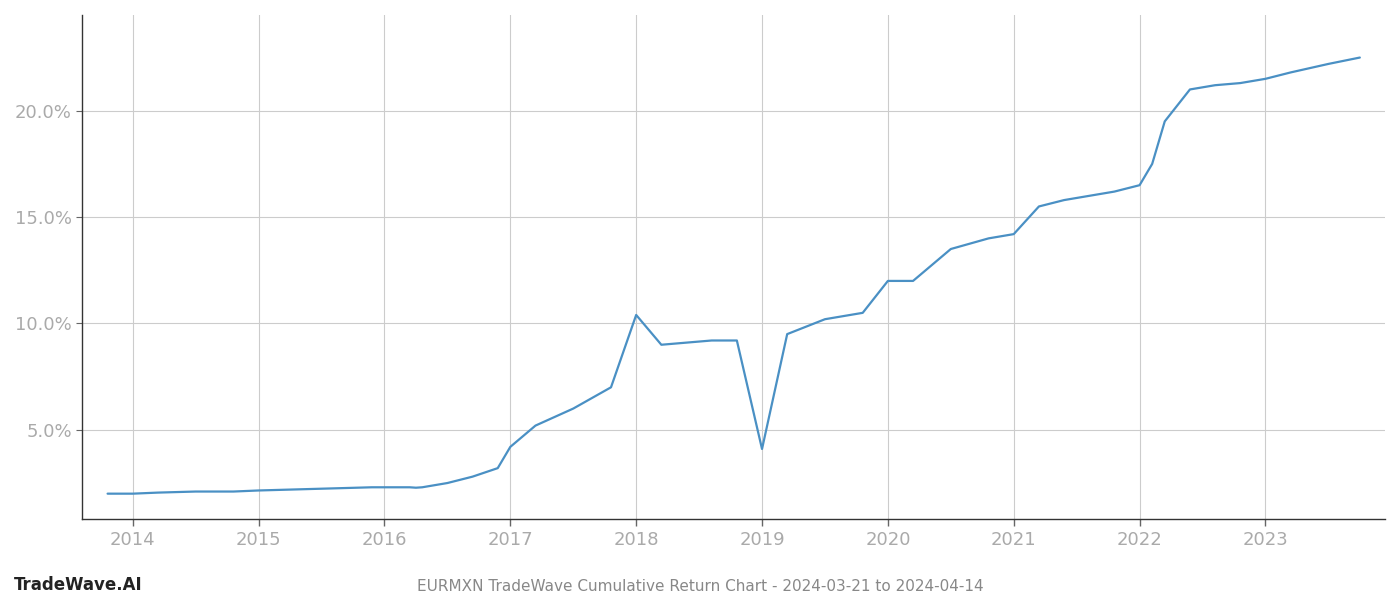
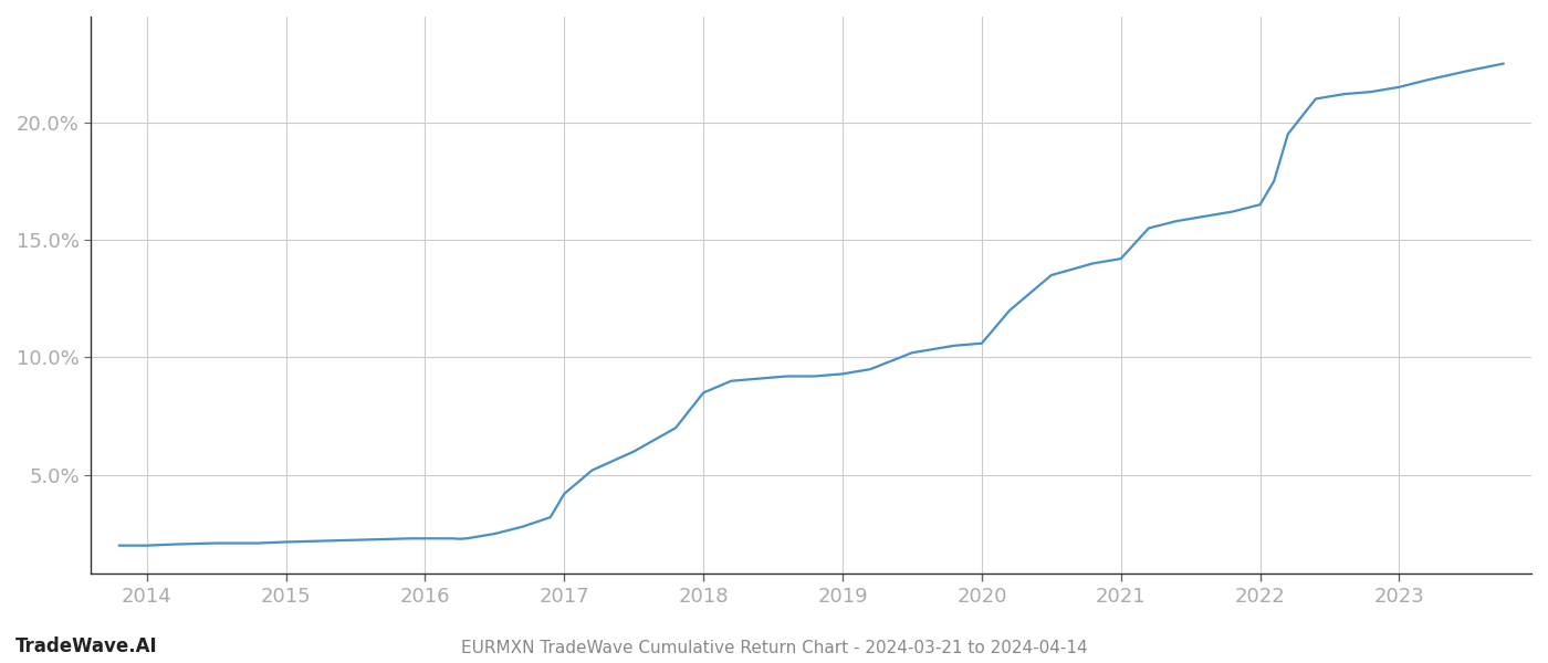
2018: 10.40% -> 8.50%
2019: 4.10% -> 9.30%
2020: 12.00% -> 10.60%
